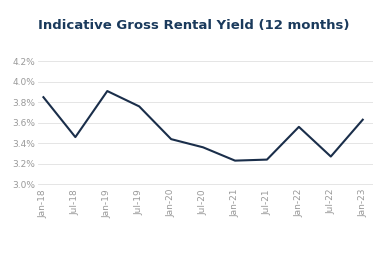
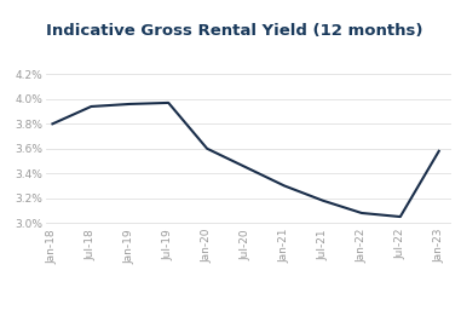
Jan-18: 3.85% -> 3.80%
Jul-18: 3.46% -> 3.94%
Jan-19: 3.91% -> 3.96%
Jul-19: 3.76% -> 3.97%
Jan-20: 3.44% -> 3.60%
Jul-20: 3.36% -> 3.45%
Jan-21: 3.23% -> 3.30%
Jul-21: 3.24% -> 3.18%
Jan-22: 3.56% -> 3.08%
Jul-22: 3.27% -> 3.05%
Jan-23: 3.63% -> 3.58%
